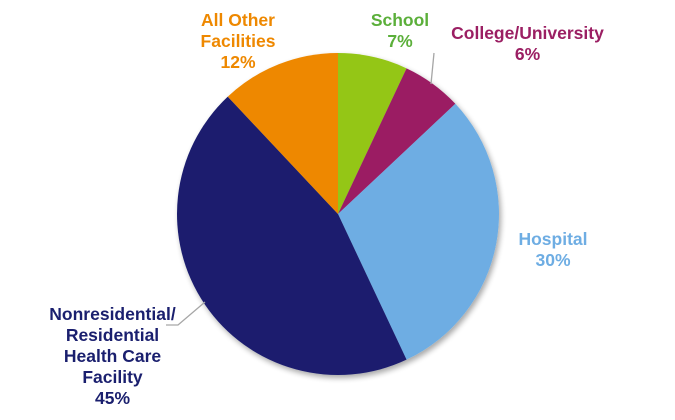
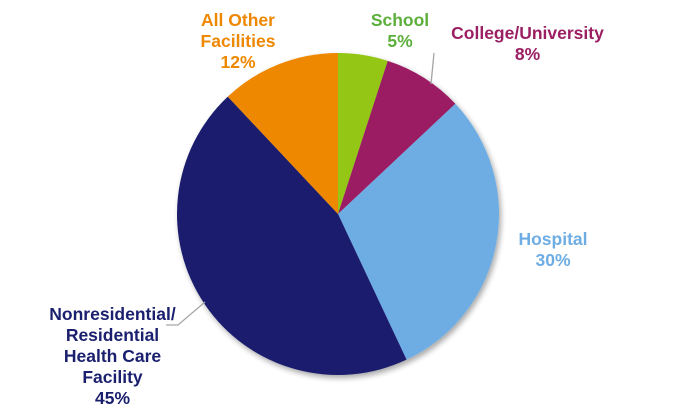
School: 7% -> 5%
College/University: 6% -> 8%
